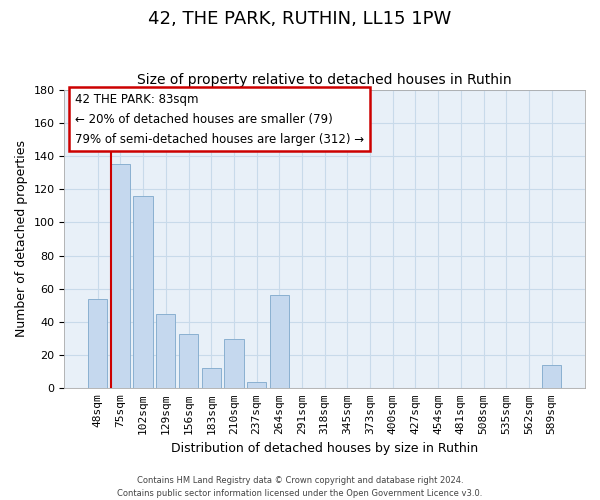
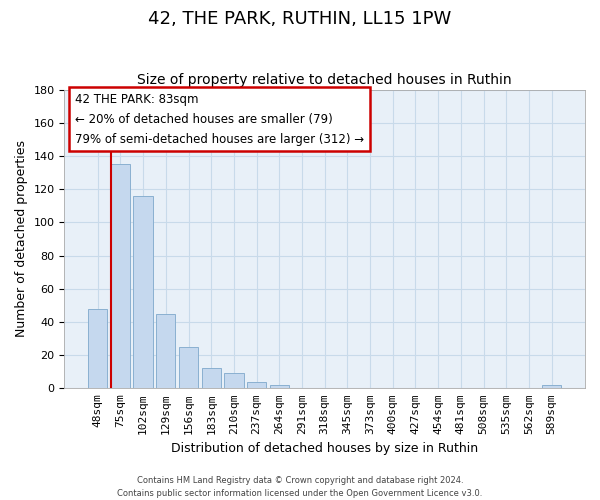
48sqm: 54 -> 48
156sqm: 33 -> 25
210sqm: 30 -> 9
264sqm: 56 -> 2
589sqm: 14 -> 2
